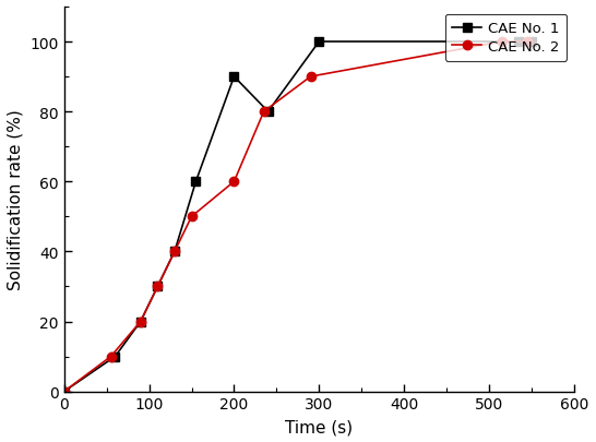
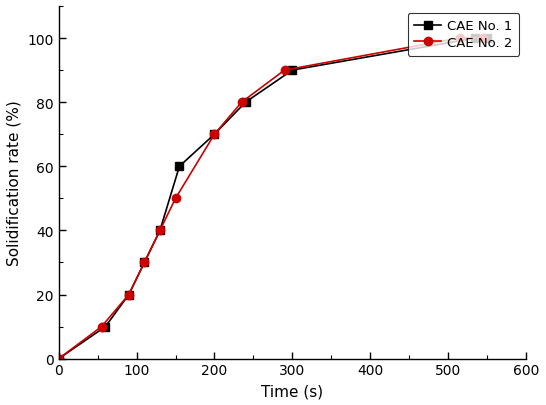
CAE No. 1/200: 90 -> 70
CAE No. 2/200: 60 -> 70
CAE No. 1/300: 100 -> 90
